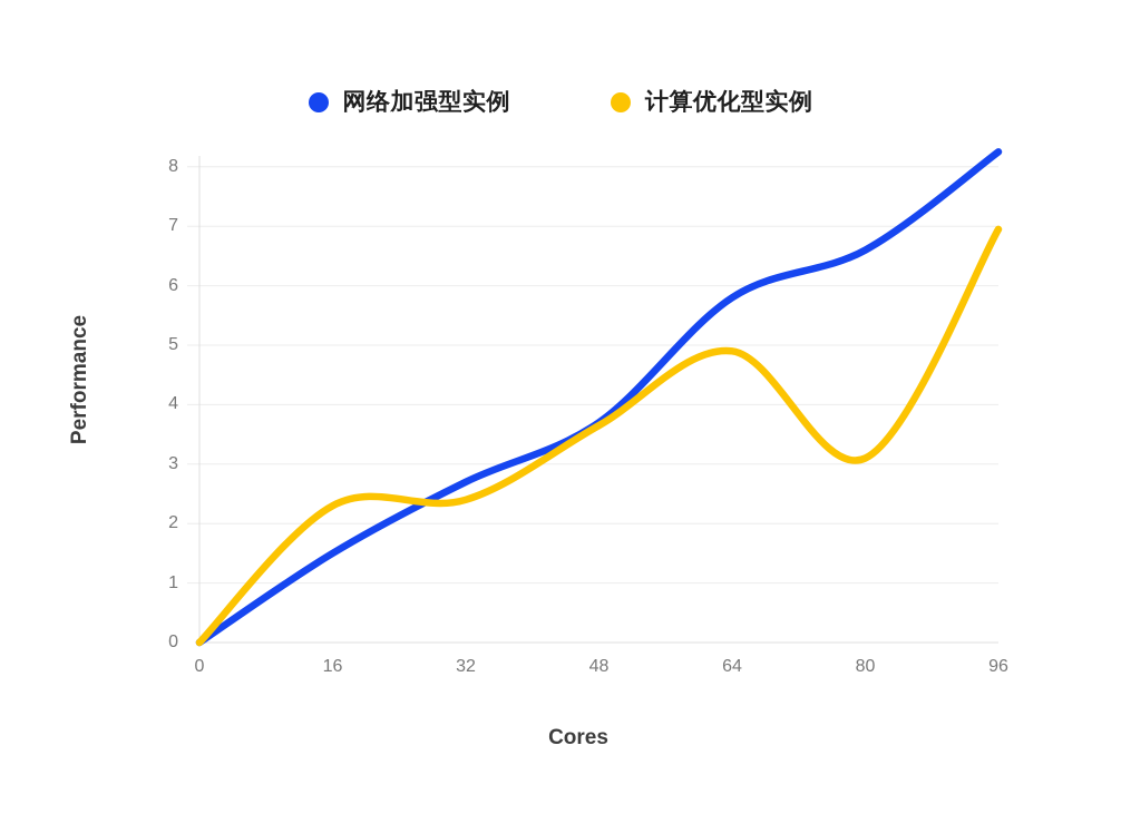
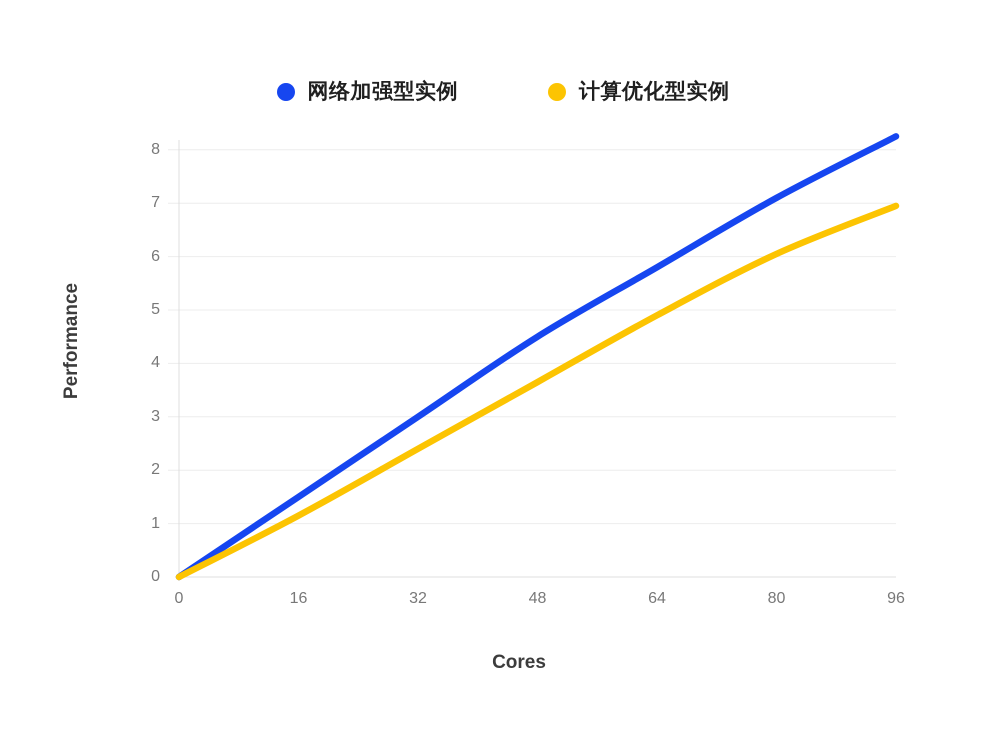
计算优化型实例/16: 2.3 -> 1.1
网络加强型实例/32: 2.7 -> 3.0
网络加强型实例/48: 3.7 -> 4.5
网络加强型实例/80: 6.6 -> 7.1
计算优化型实例/80: 3.1 -> 6.0
